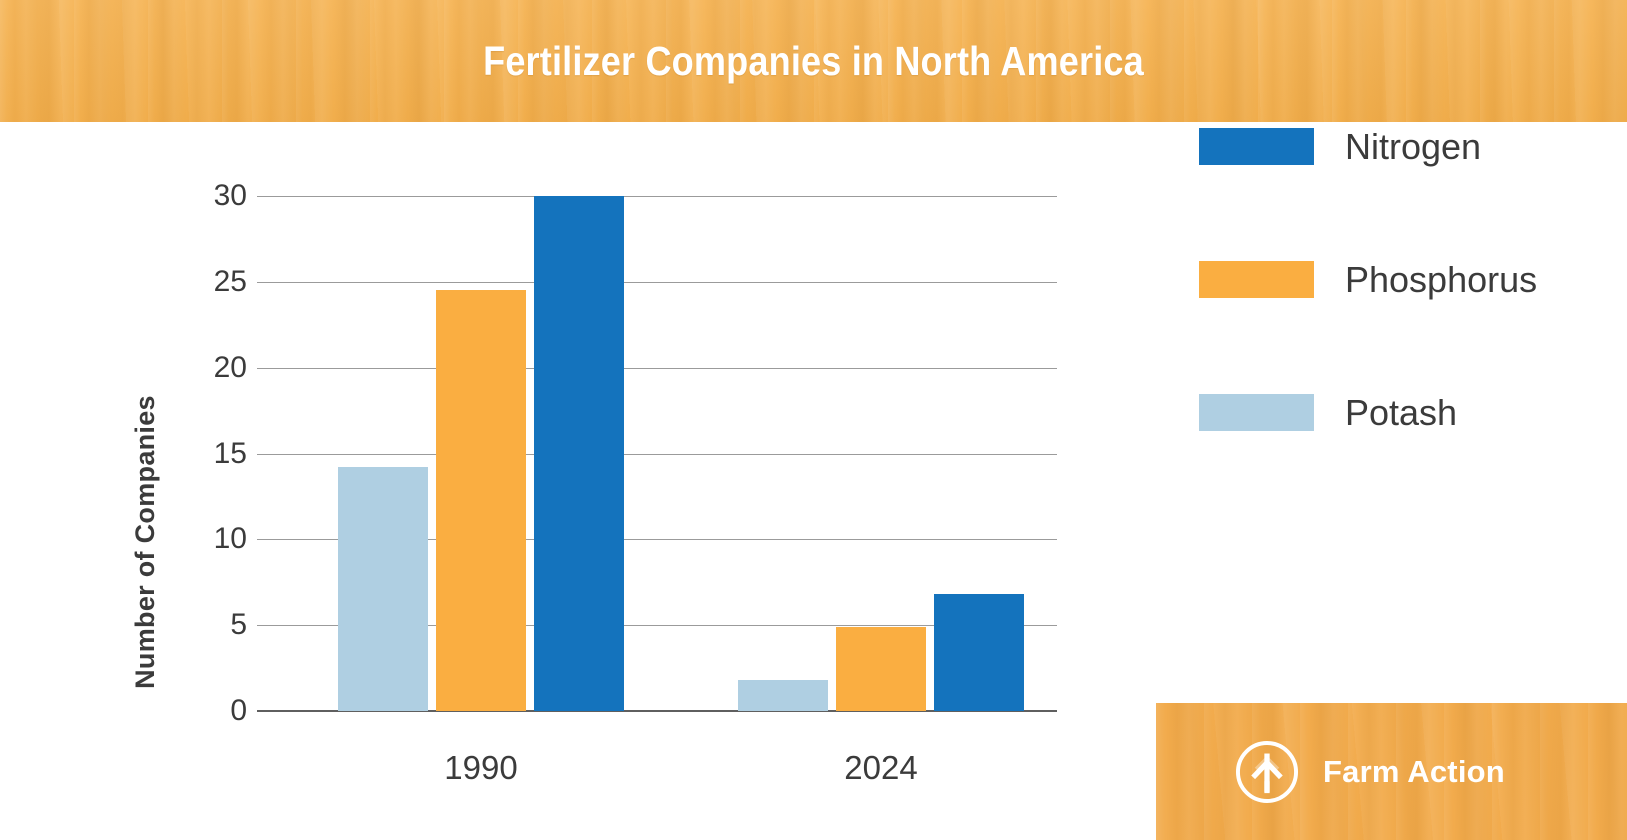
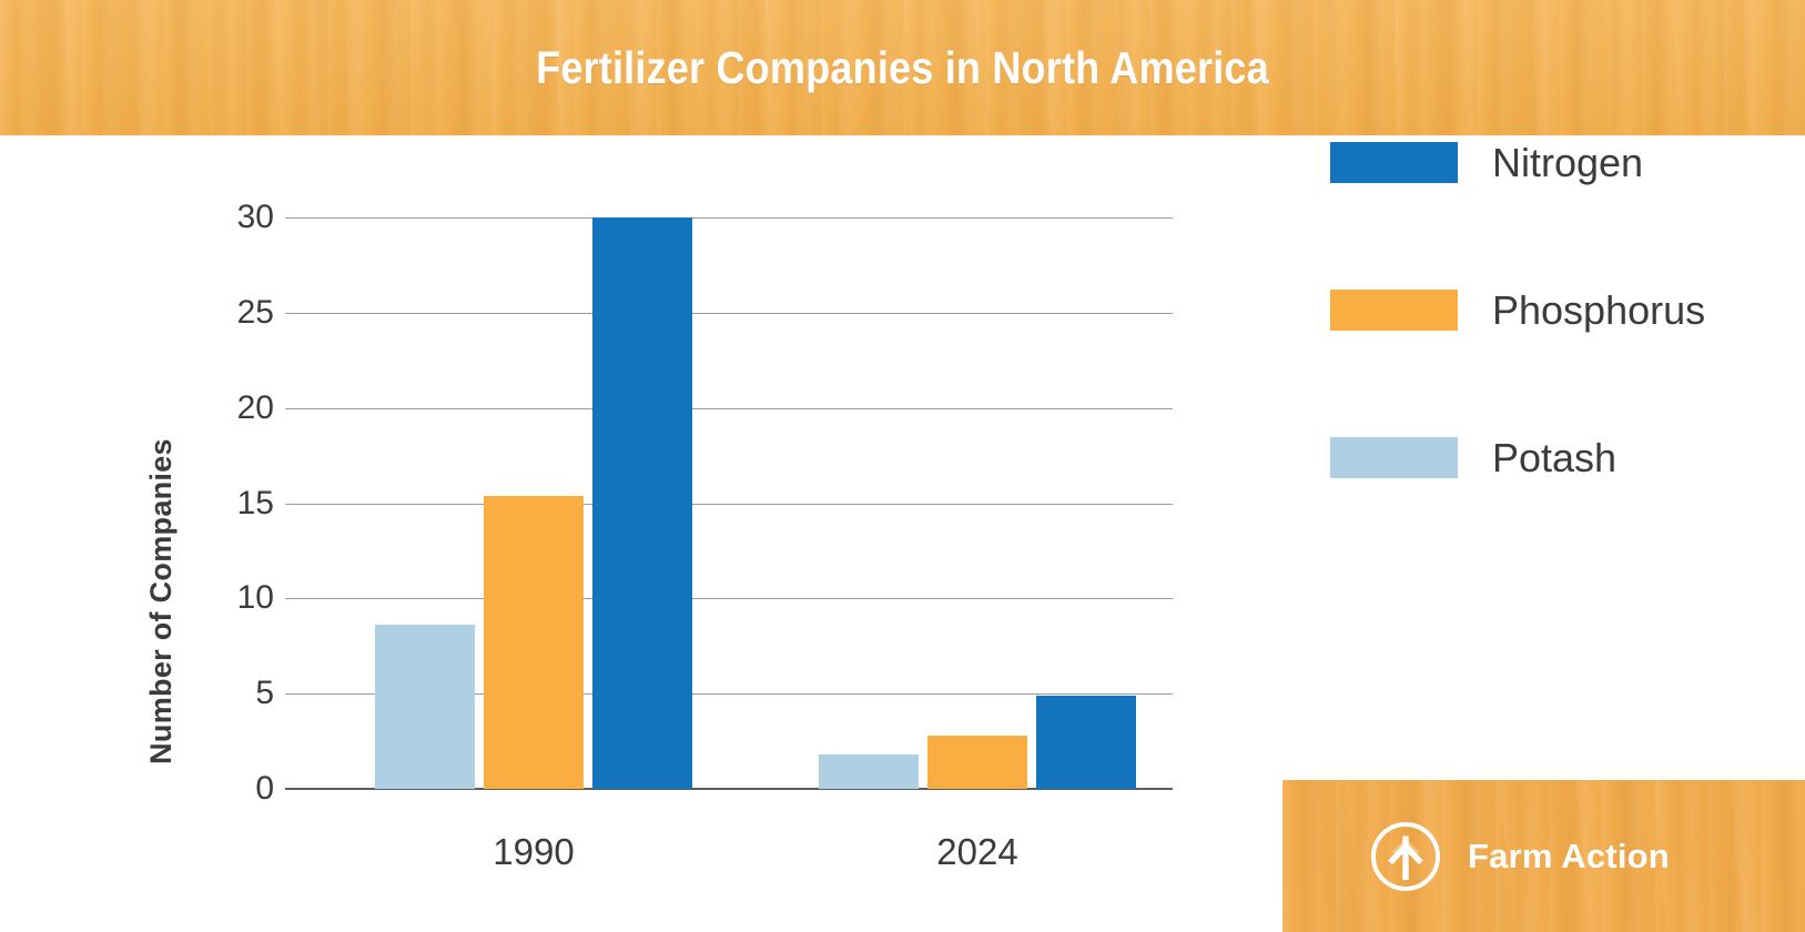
Potash/1990: 14.2 -> 8.6
Phosphorus/1990: 24.5 -> 15.4
Phosphorus/2024: 4.9 -> 2.8
Nitrogen/2024: 6.8 -> 4.9
